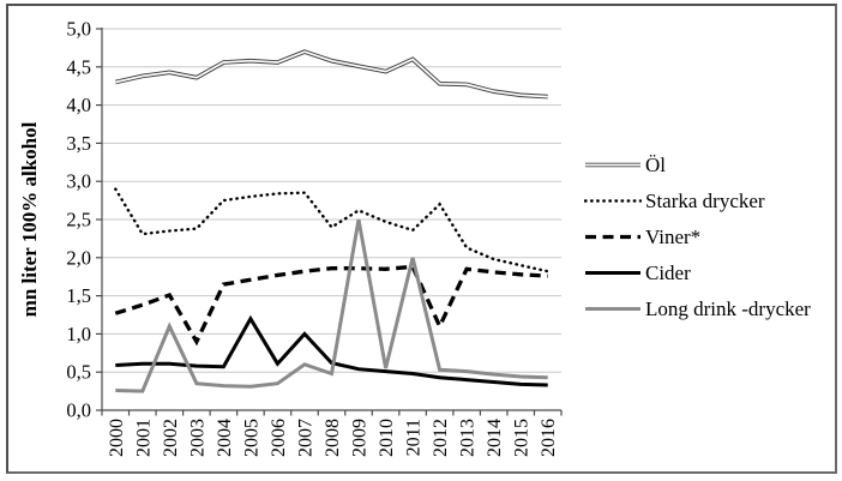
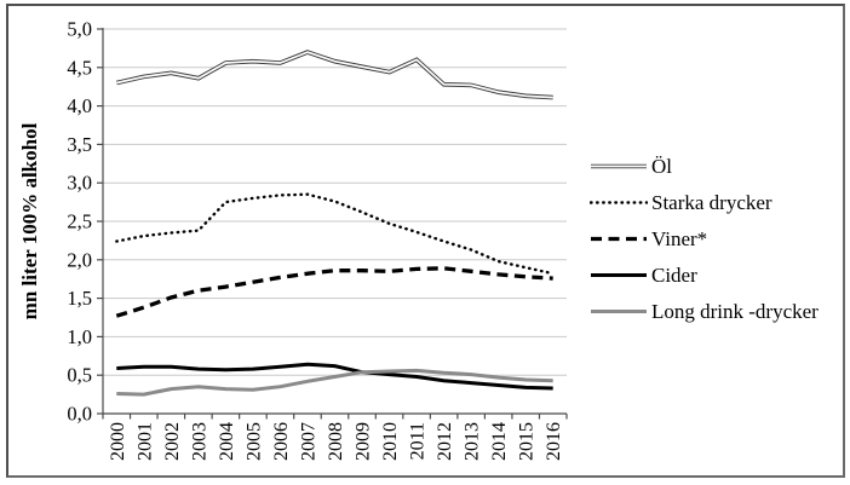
Starka drycker/2000: 2,9 -> 2,2
Long drink -drycker/2002: 1,1 -> 0,3
Viner*/2003: 0,9 -> 1,6
Cider/2005: 1,2 -> 0,6
Cider/2007: 1,0 -> 0,6
Long drink -drycker/2007: 0,6 -> 0,4
Starka drycker/2008: 2,4 -> 2,8
Long drink -drycker/2009: 2,5 -> 0,5
Long drink -drycker/2011: 2,0 -> 0,6
Starka drycker/2012: 2,7 -> 2,2
Viner*/2012: 1,1 -> 1,9
